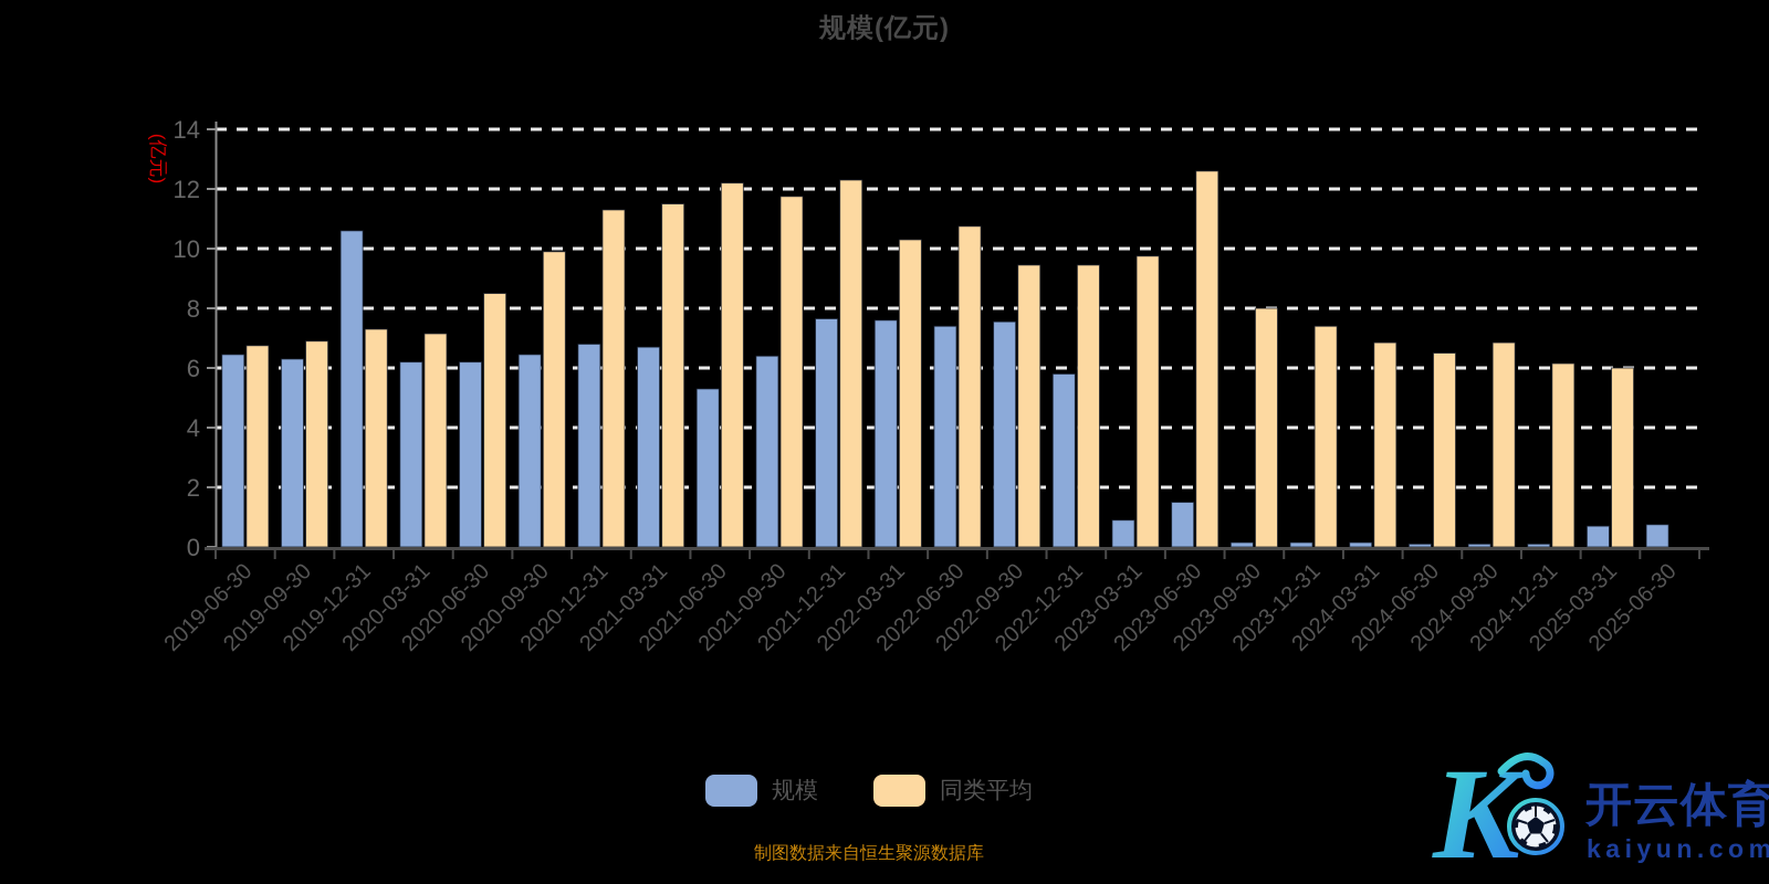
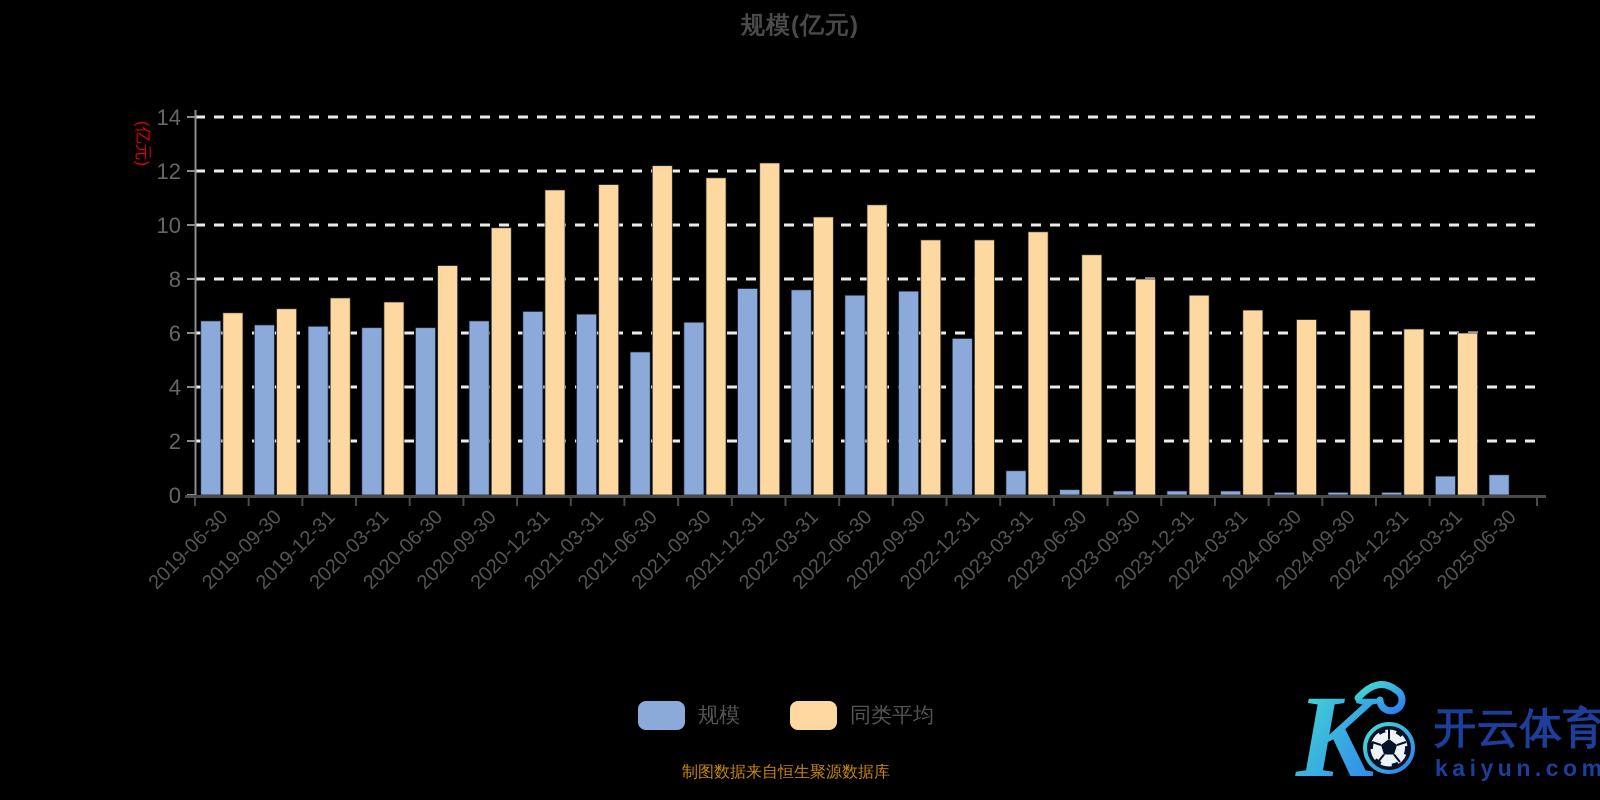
规模/2019-12-31: 10.6 -> 6.2
规模/2023-06-30: 1.5 -> 0.2
同类平均/2023-06-30: 12.6 -> 8.9
